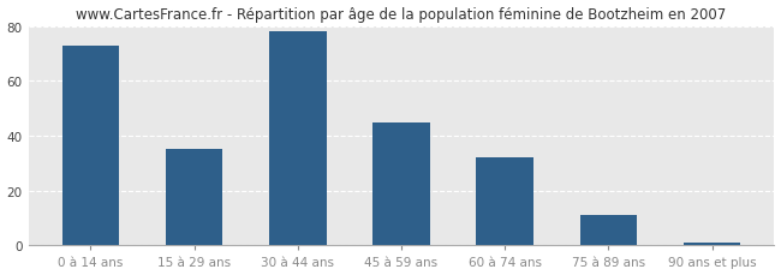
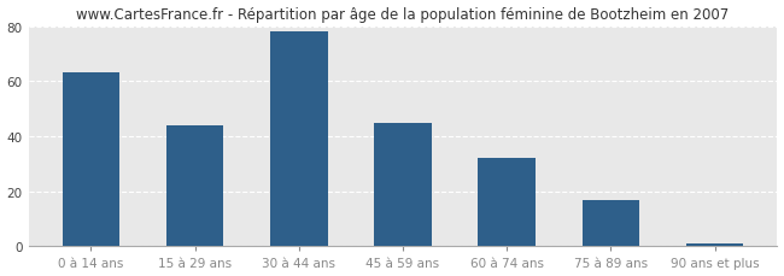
0 à 14 ans: 73 -> 63
15 à 29 ans: 35 -> 44
75 à 89 ans: 11 -> 17
